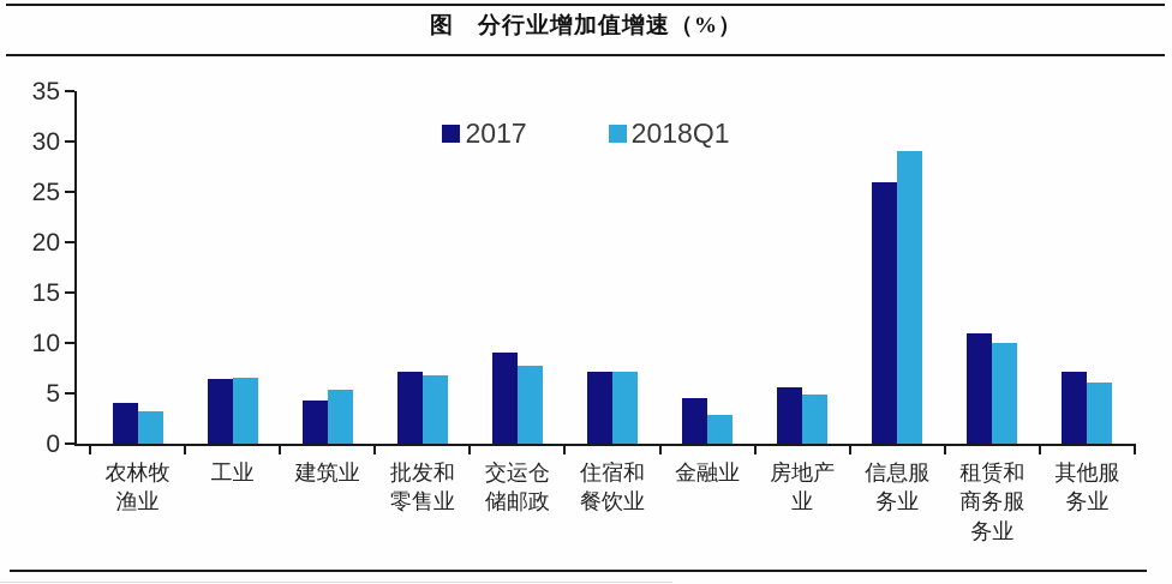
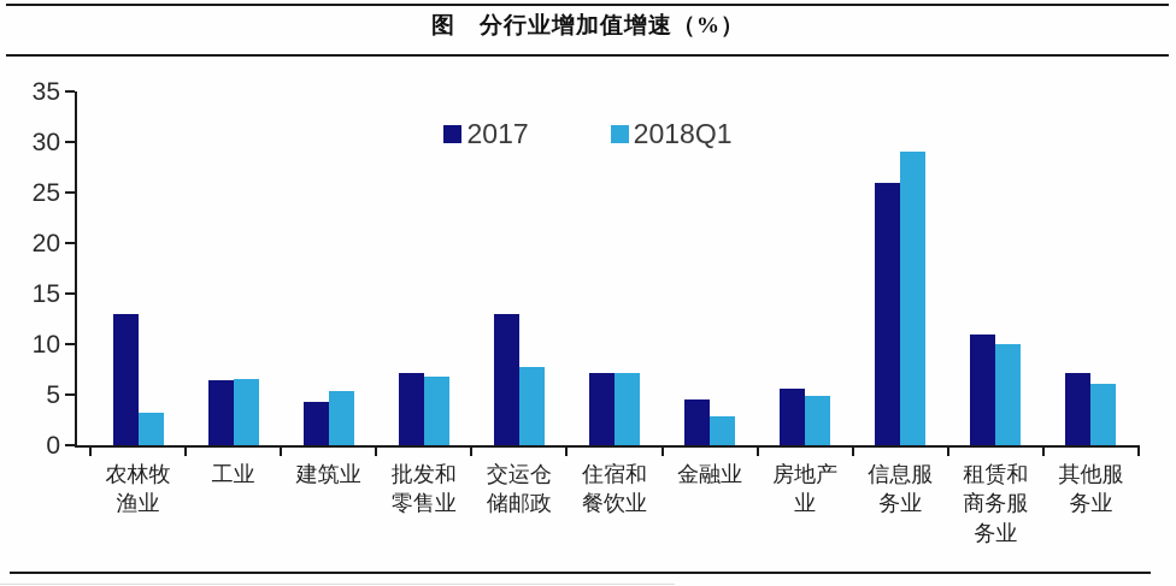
2017/农林牧渔业: 4 -> 13
2017/交运仓储邮政: 9 -> 13
